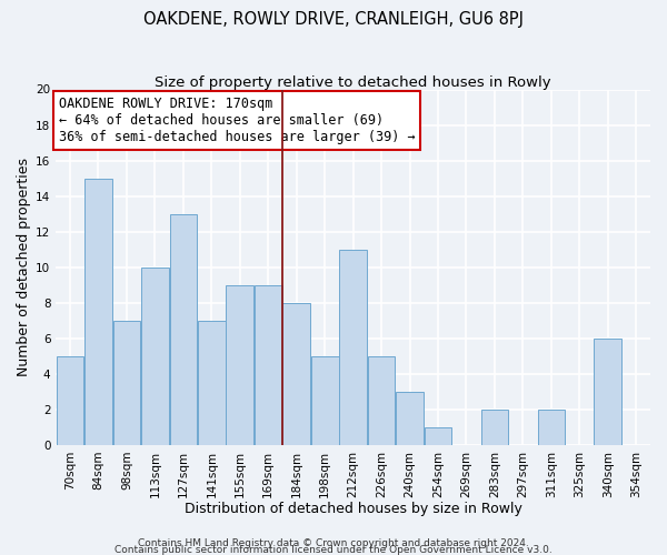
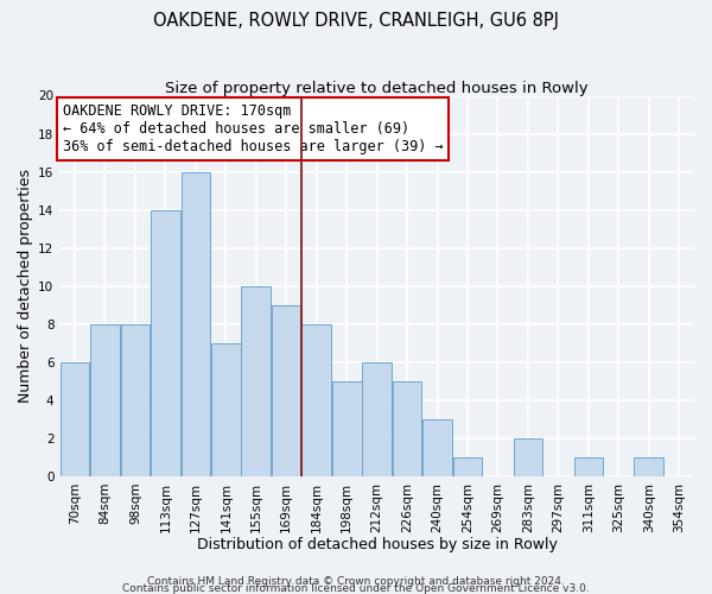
70sqm: 5 -> 6
84sqm: 15 -> 8
98sqm: 7 -> 8
113sqm: 10 -> 14
127sqm: 13 -> 16
155sqm: 9 -> 10
212sqm: 11 -> 6
311sqm: 2 -> 1
340sqm: 6 -> 1
